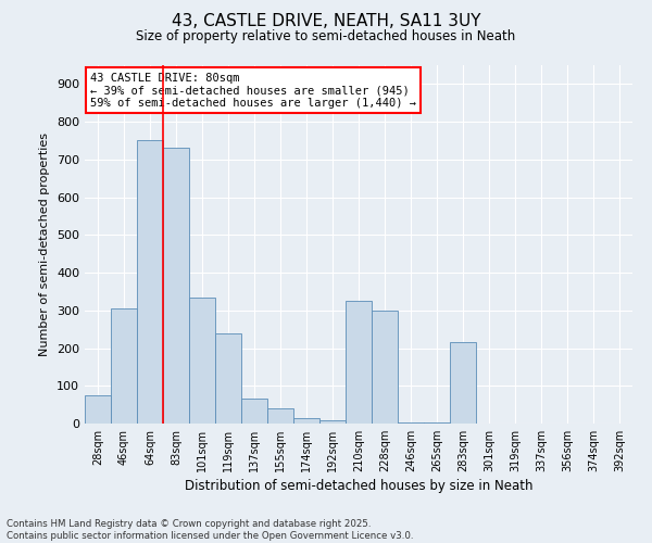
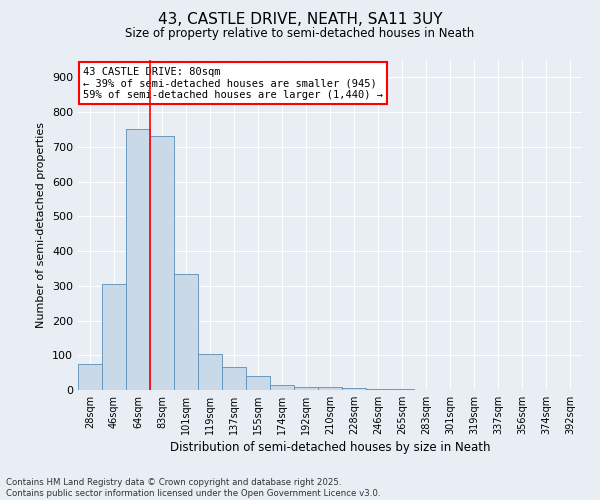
119sqm: 240 -> 105
210sqm: 325 -> 8
228sqm: 300 -> 5
283sqm: 215 -> 1
